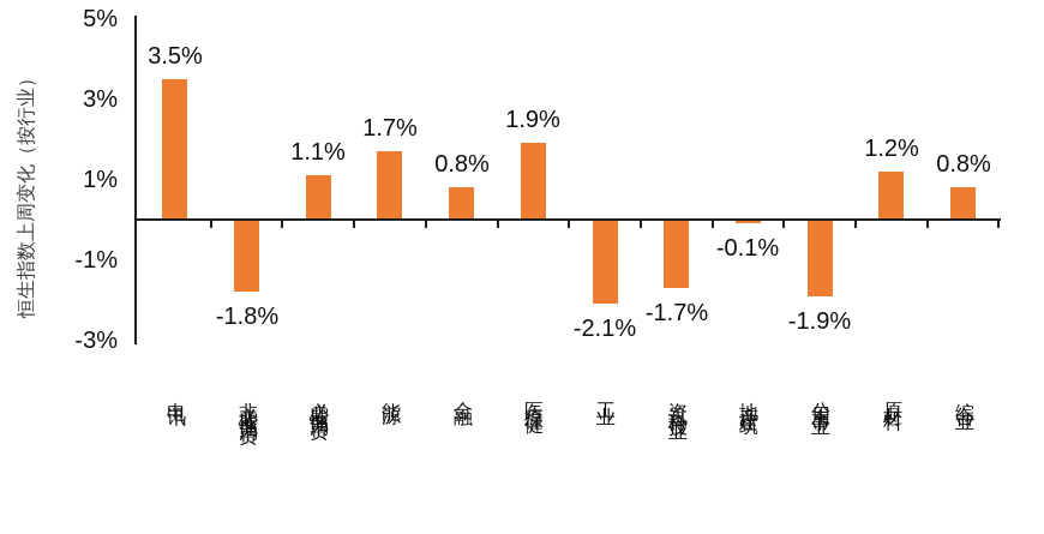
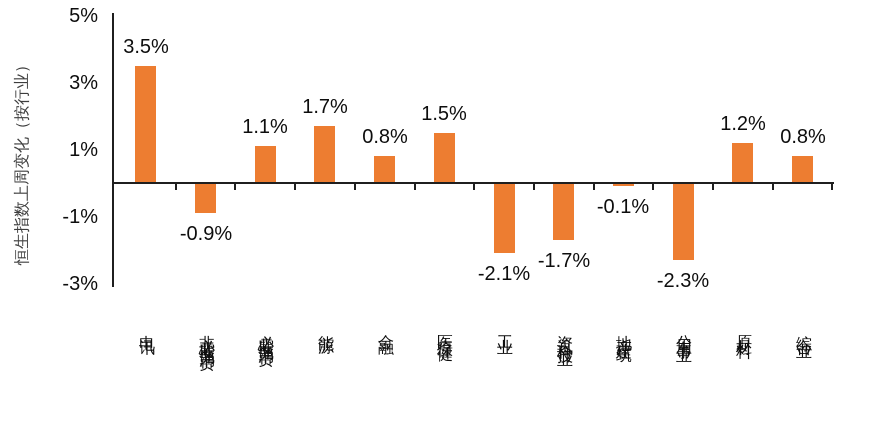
非必需性消费: -1.8% -> -0.9%
医疗保健: 1.9% -> 1.5%
公用事业: -1.9% -> -2.3%
